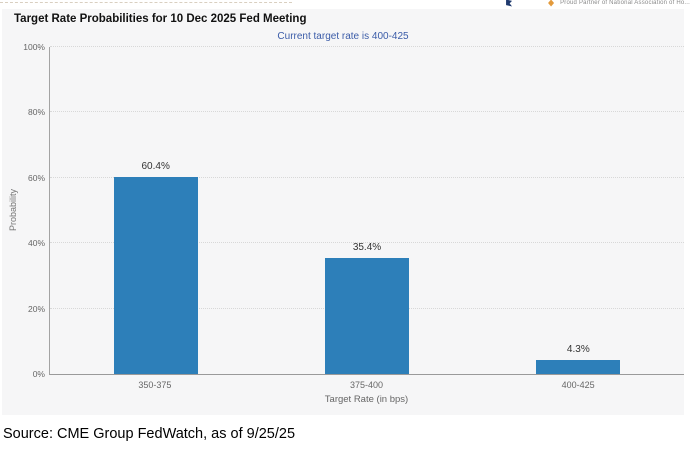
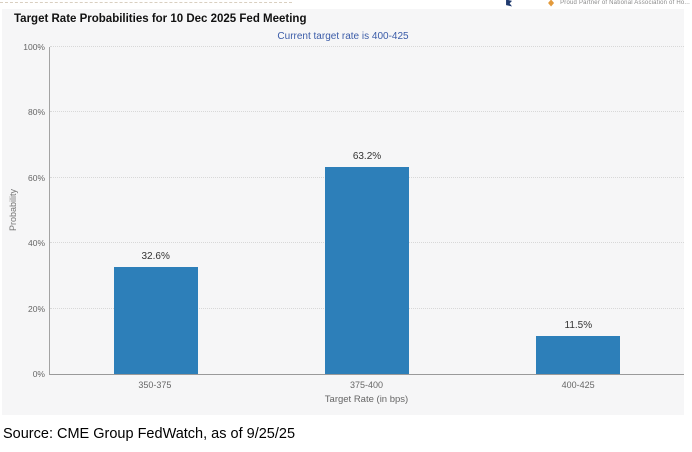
350-375: 60.4% -> 32.6%
375-400: 35.4% -> 63.2%
400-425: 4.3% -> 11.5%
